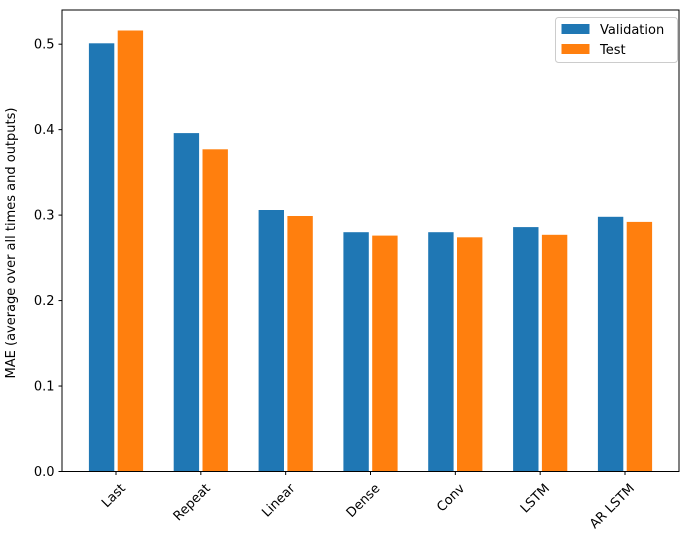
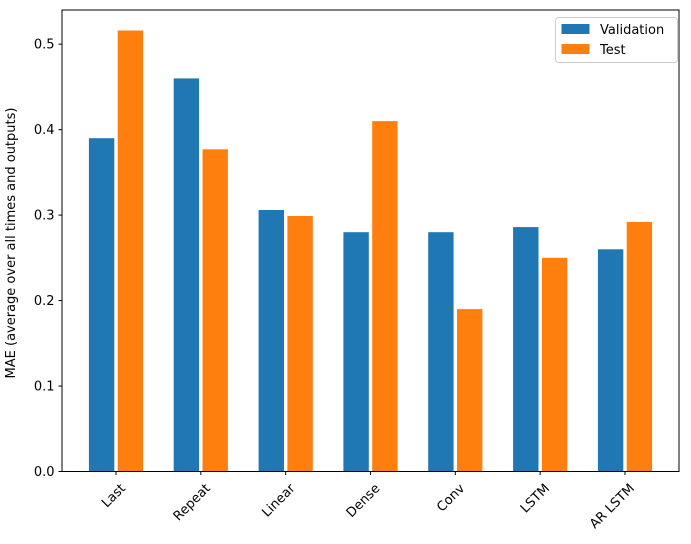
Validation/Last: 0.50 -> 0.39
Validation/Repeat: 0.40 -> 0.46
Test/Dense: 0.28 -> 0.41
Test/Conv: 0.27 -> 0.19
Test/LSTM: 0.28 -> 0.25
Validation/AR LSTM: 0.30 -> 0.26
